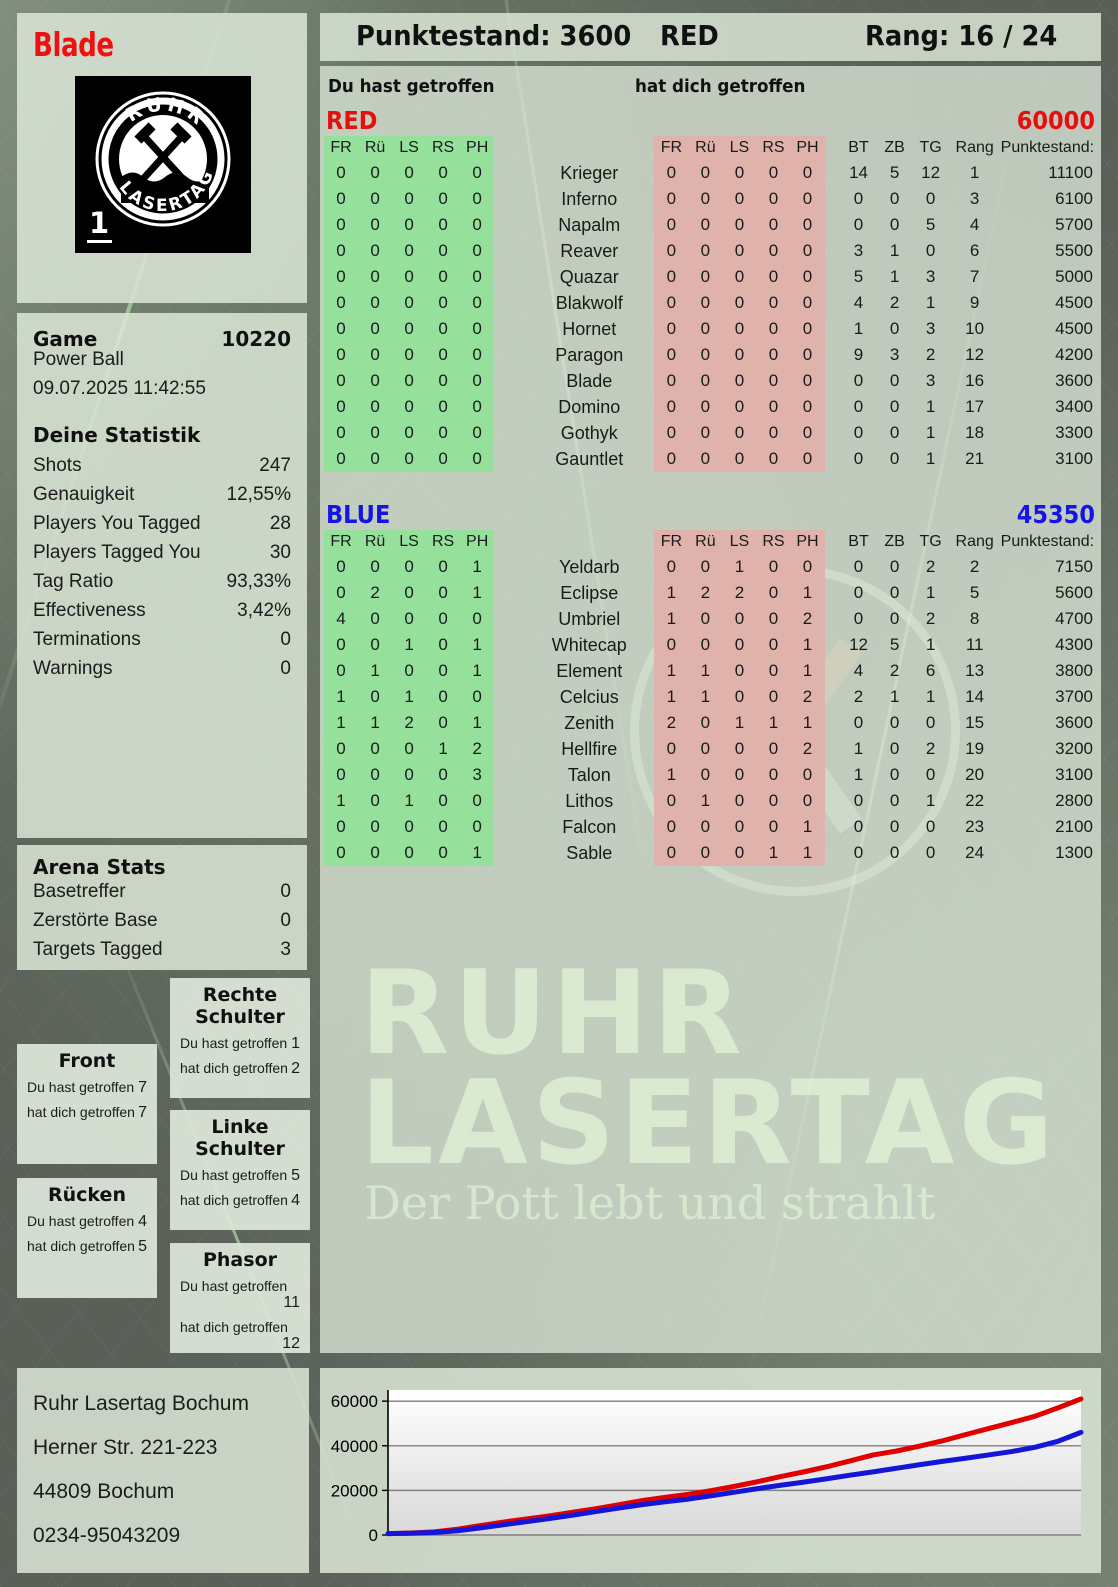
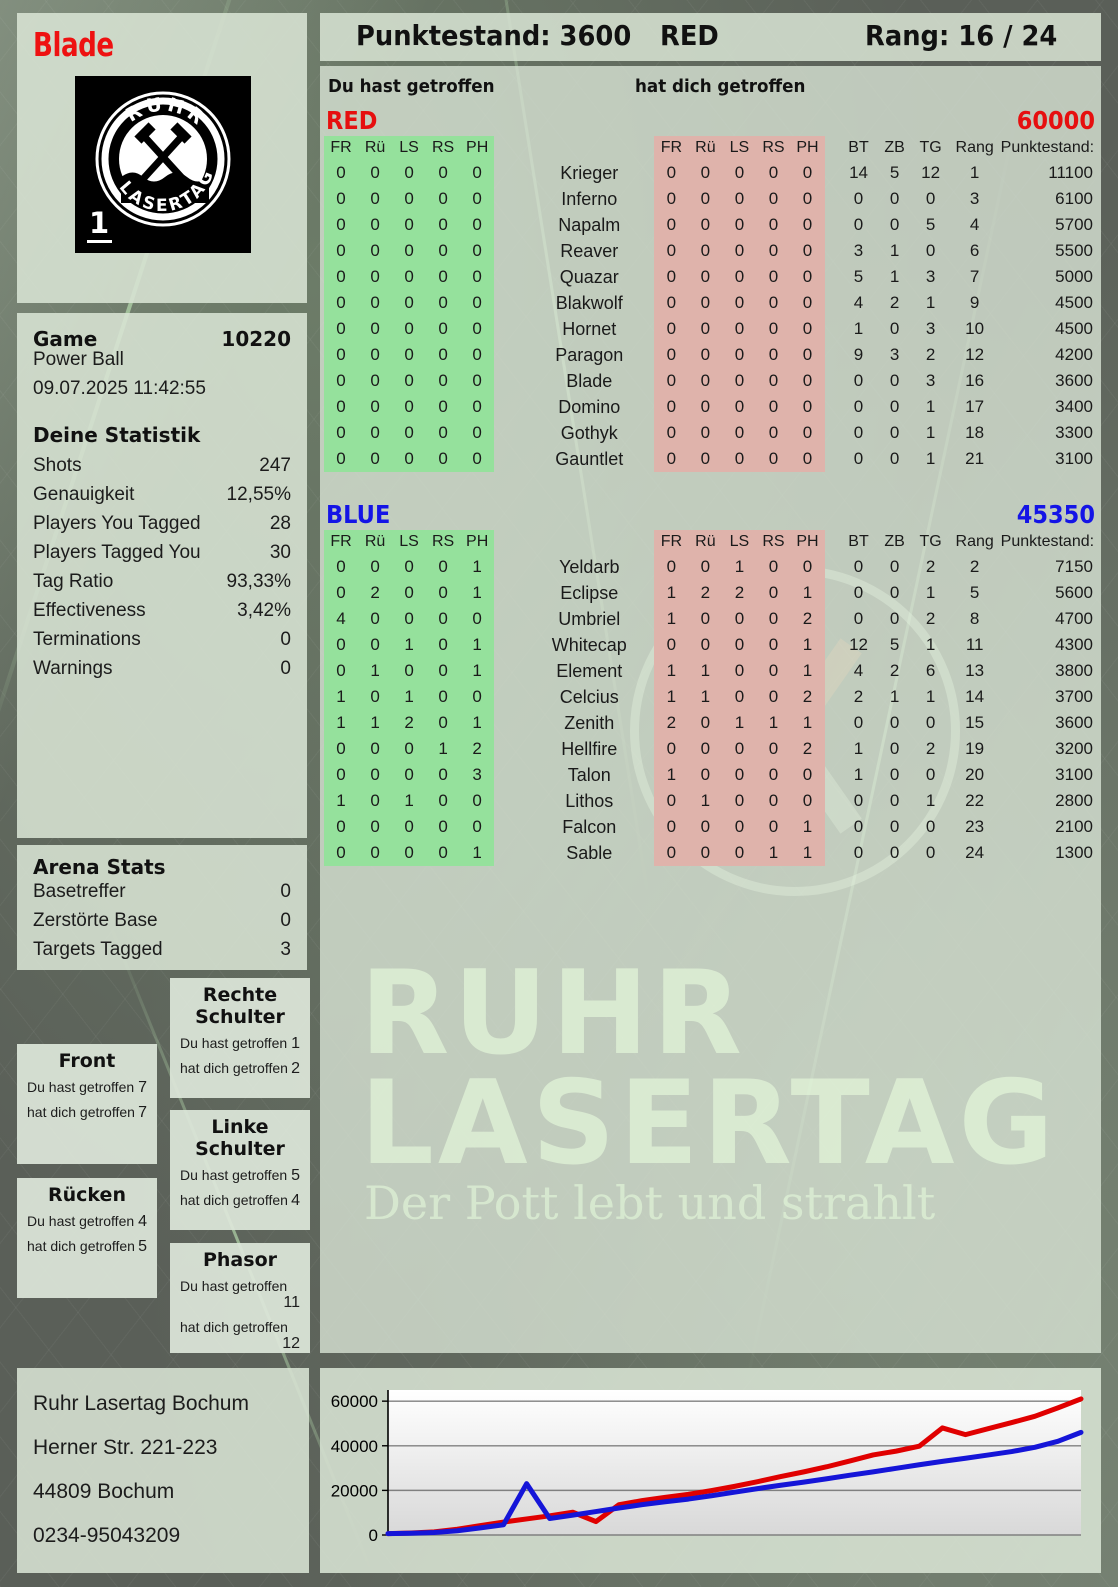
BLUE/6: 6000 -> 23000
RED/9: 12000 -> 6000
RED/24: 42000 -> 48000
